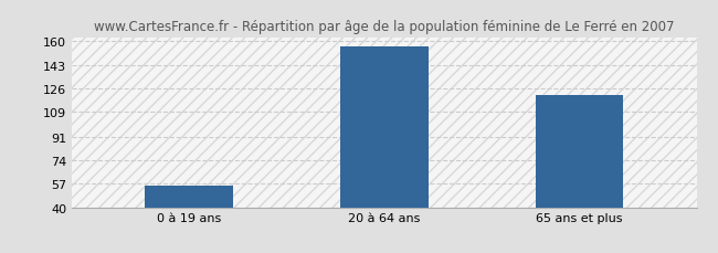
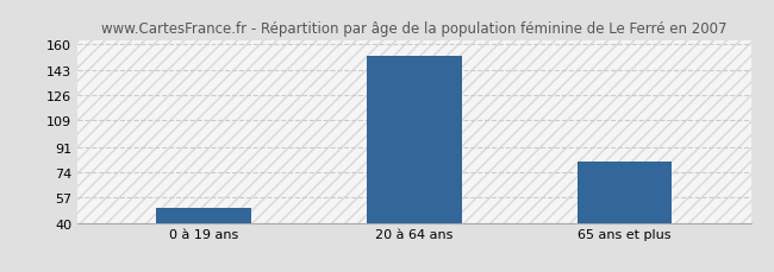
0 à 19 ans: 56 -> 50
20 à 64 ans: 156 -> 152
65 ans et plus: 121 -> 81
